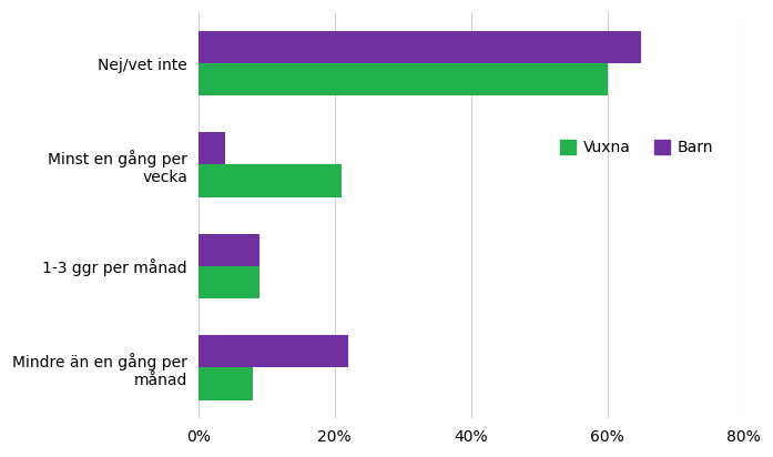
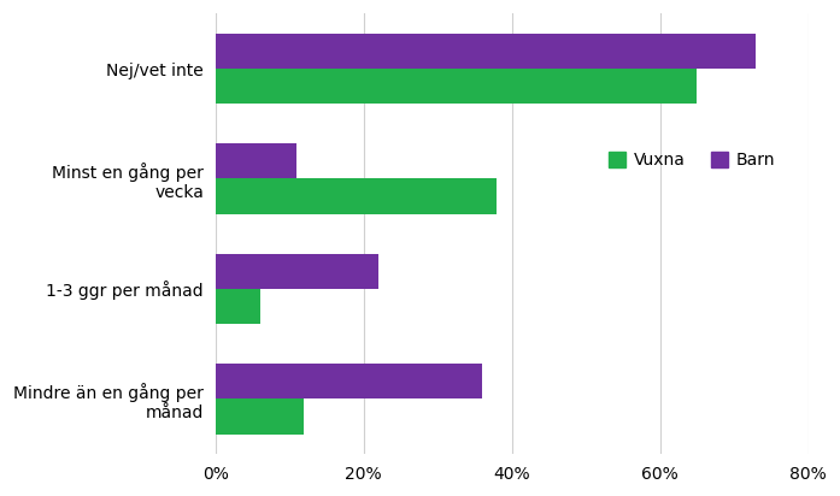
Barn/Nej/vet inte: 65% -> 73%
Vuxna/Nej/vet inte: 60% -> 65%
Barn/Minst en gång per vecka: 4% -> 11%
Vuxna/Minst en gång per vecka: 21% -> 38%
Barn/1-3 ggr per månad: 9% -> 22%
Vuxna/1-3 ggr per månad: 9% -> 6%
Barn/Mindre än en gång per månad: 22% -> 36%
Vuxna/Mindre än en gång per månad: 8% -> 12%
